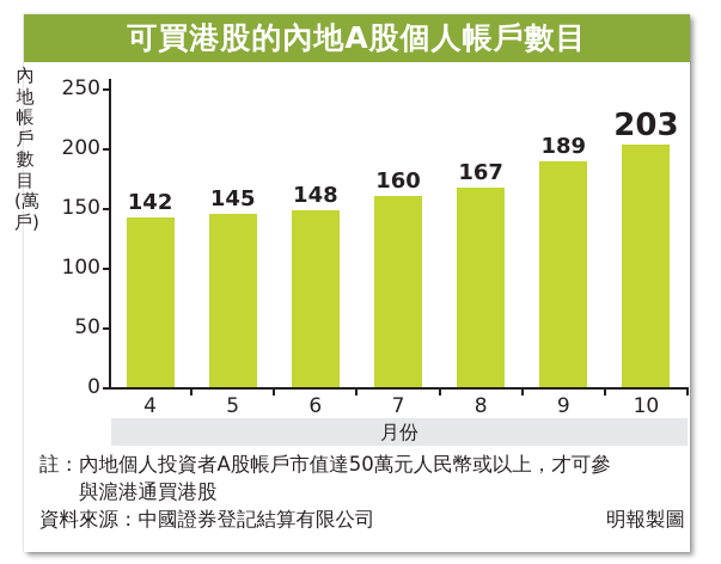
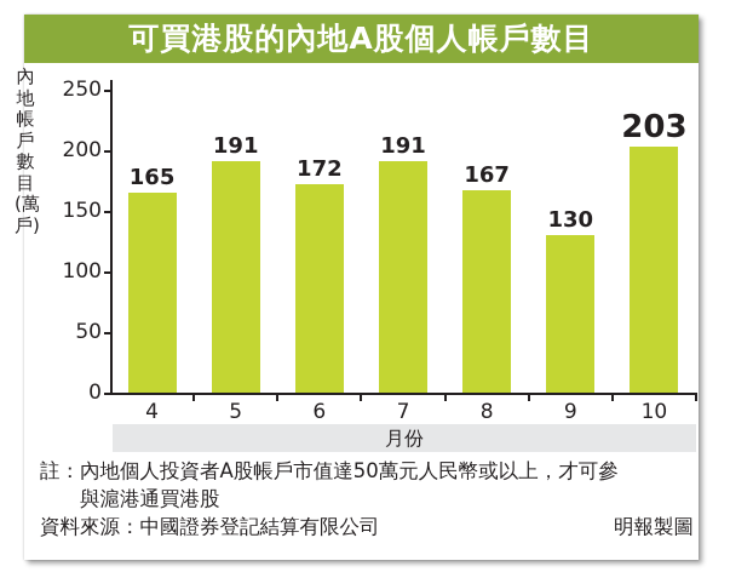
4: 142 -> 165
5: 145 -> 191
6: 148 -> 172
7: 160 -> 191
9: 189 -> 130
